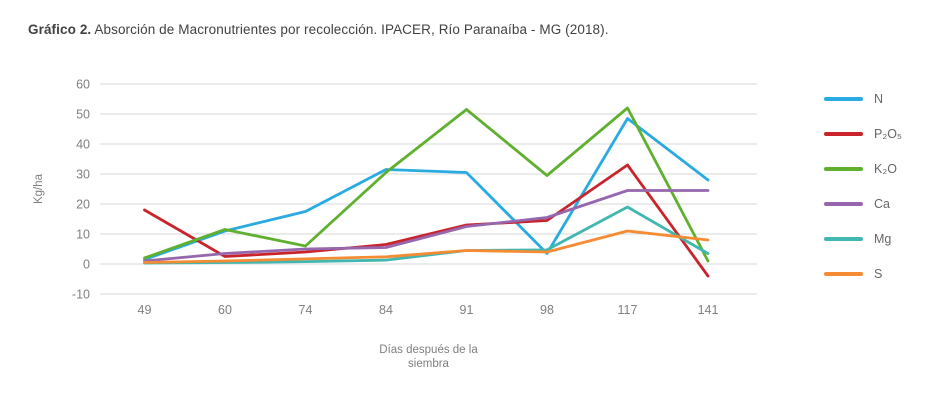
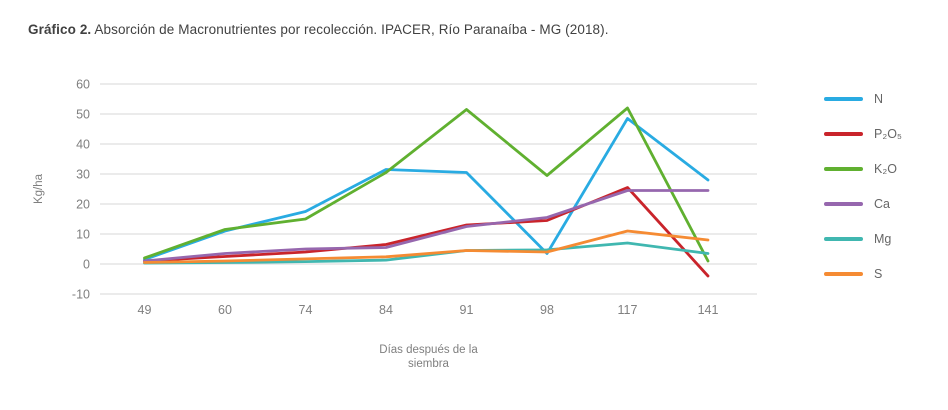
P₂O₅/49: 18 -> 1
K₂O/74: 6 -> 15
P₂O₅/117: 33 -> 26
Mg/117: 19 -> 7
